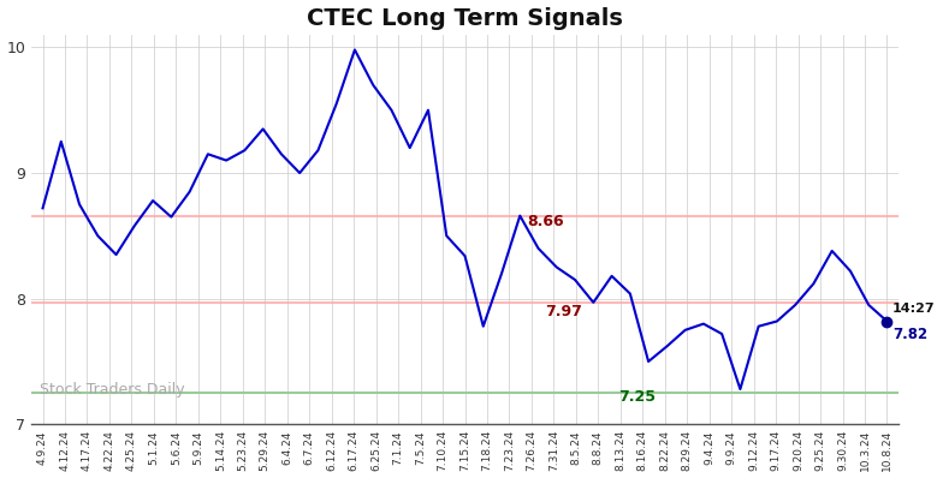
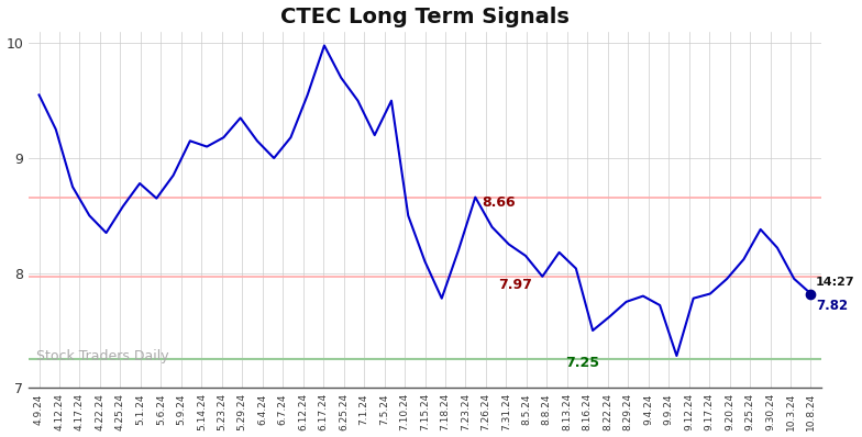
4.9.24: 8.72 -> 9.55
7.15.24: 8.34 -> 8.10
